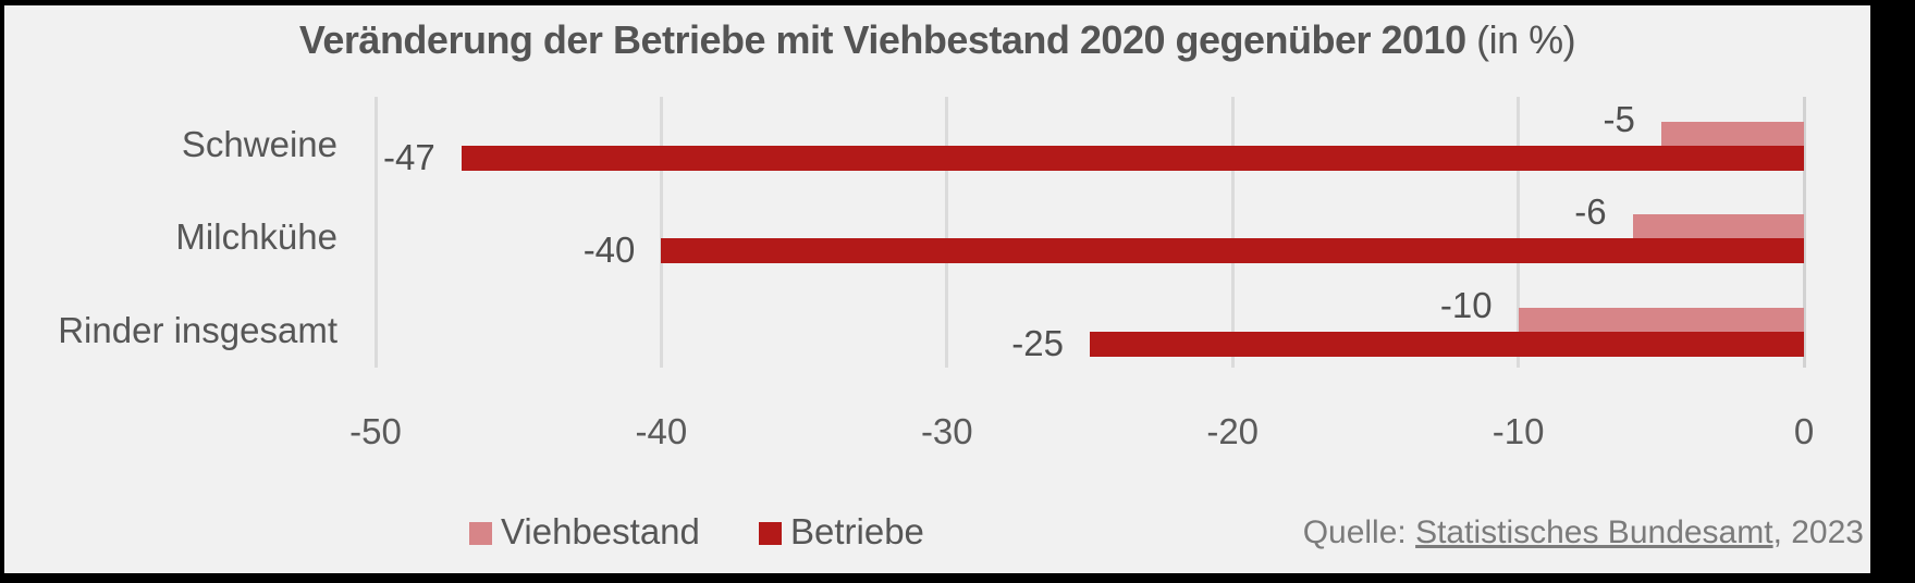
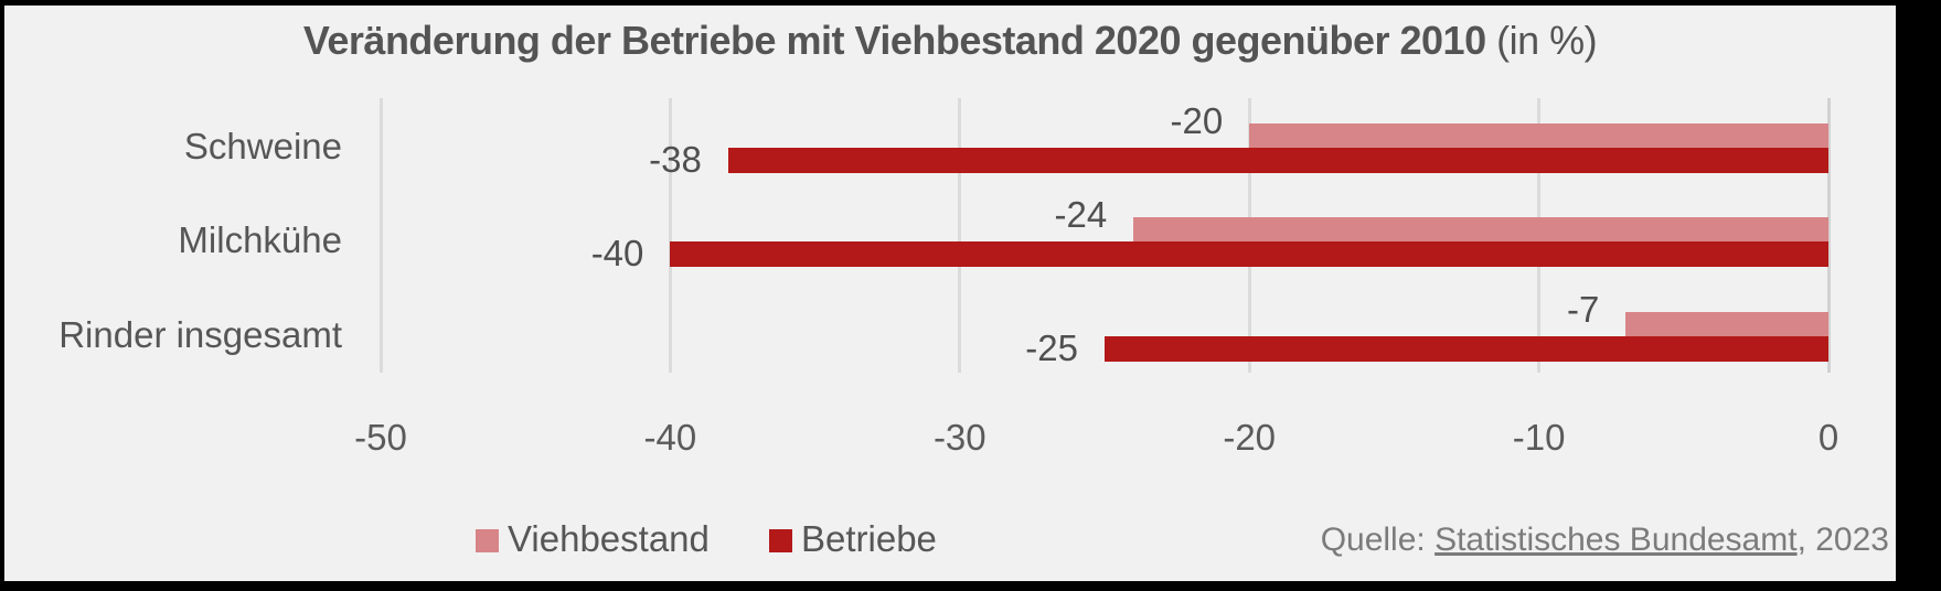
Viehbestand/Schweine: -5 -> -20
Betriebe/Schweine: -47 -> -38
Viehbestand/Milchkühe: -6 -> -24
Viehbestand/Rinder insgesamt: -10 -> -7
